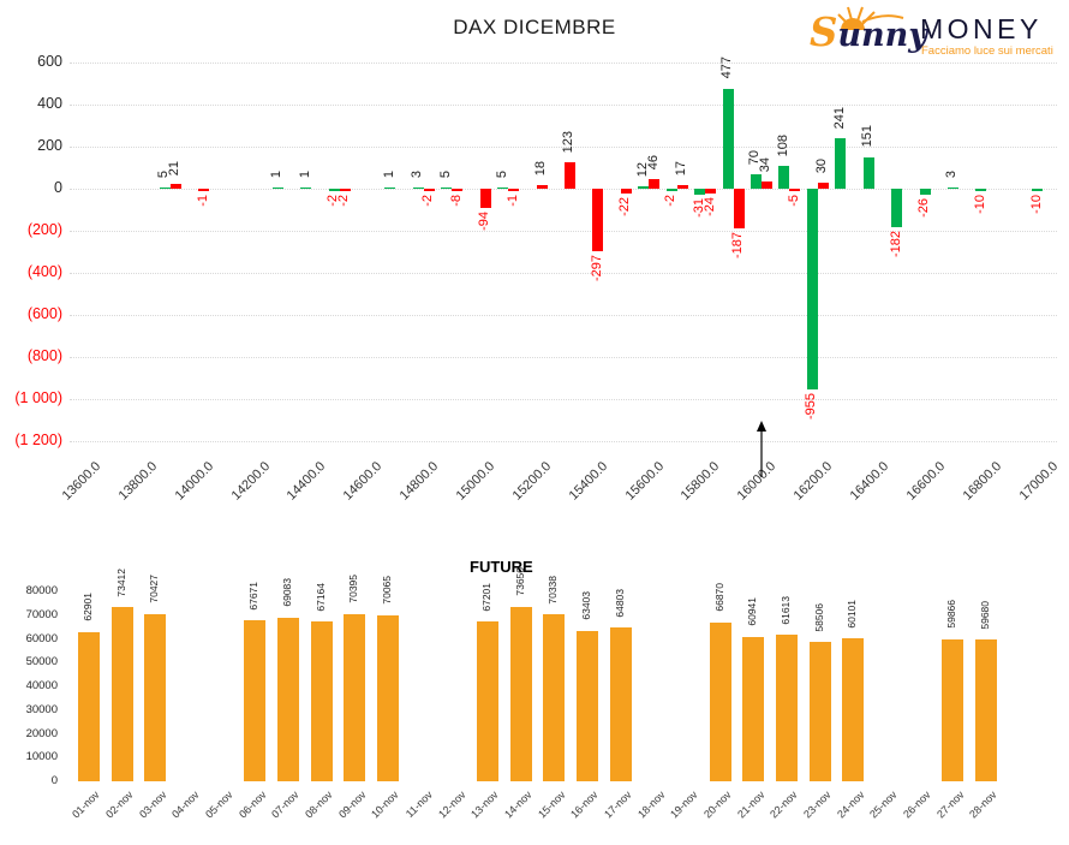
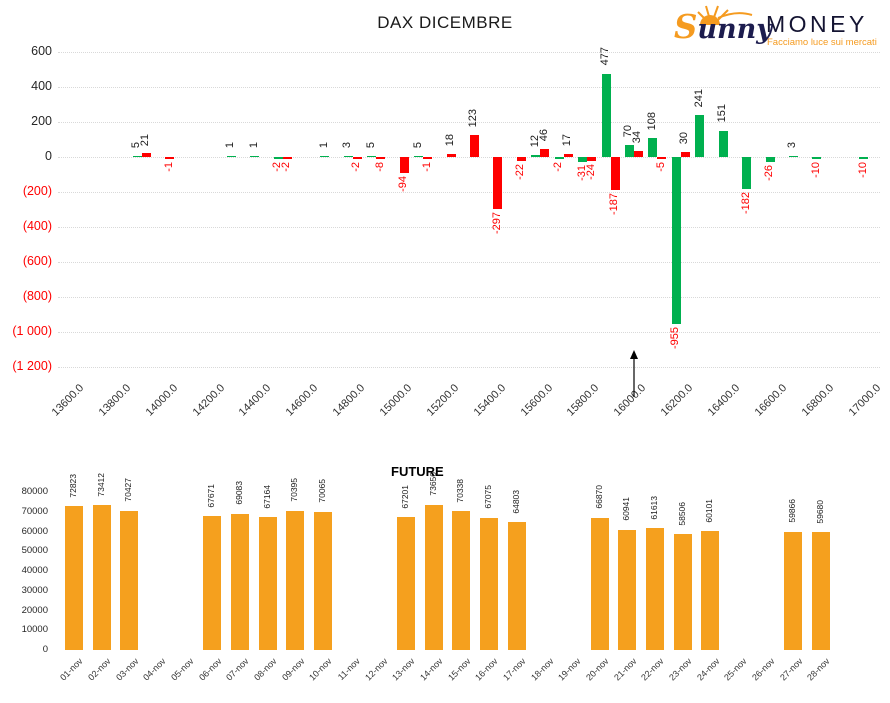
FUTURE/01-nov: 62901 -> 72823
FUTURE/16-nov: 63403 -> 67075
